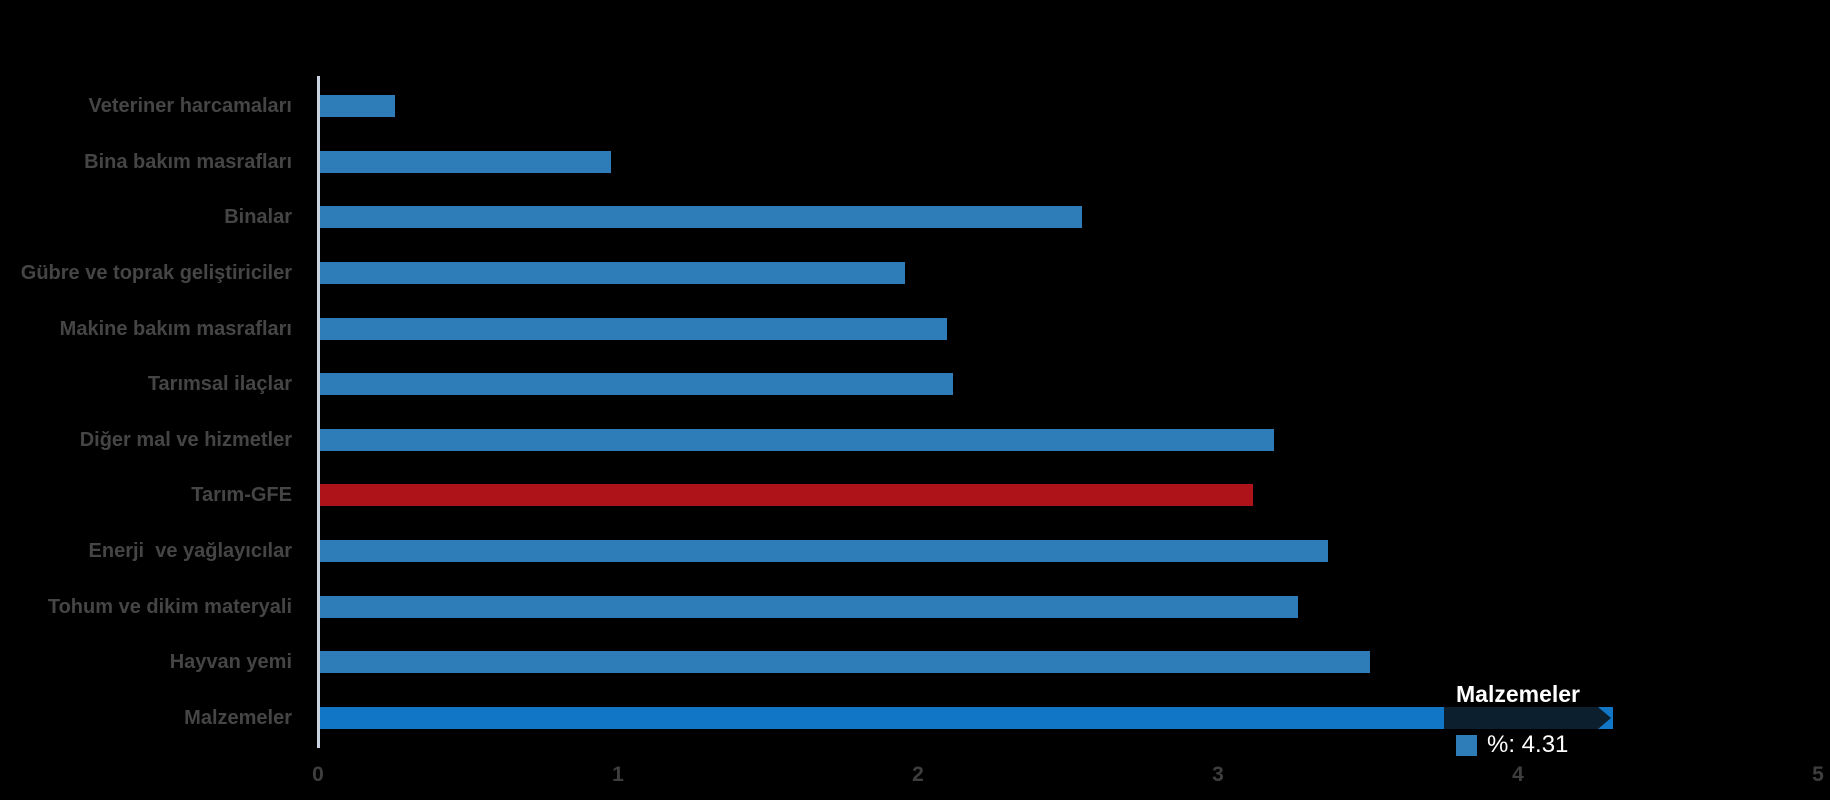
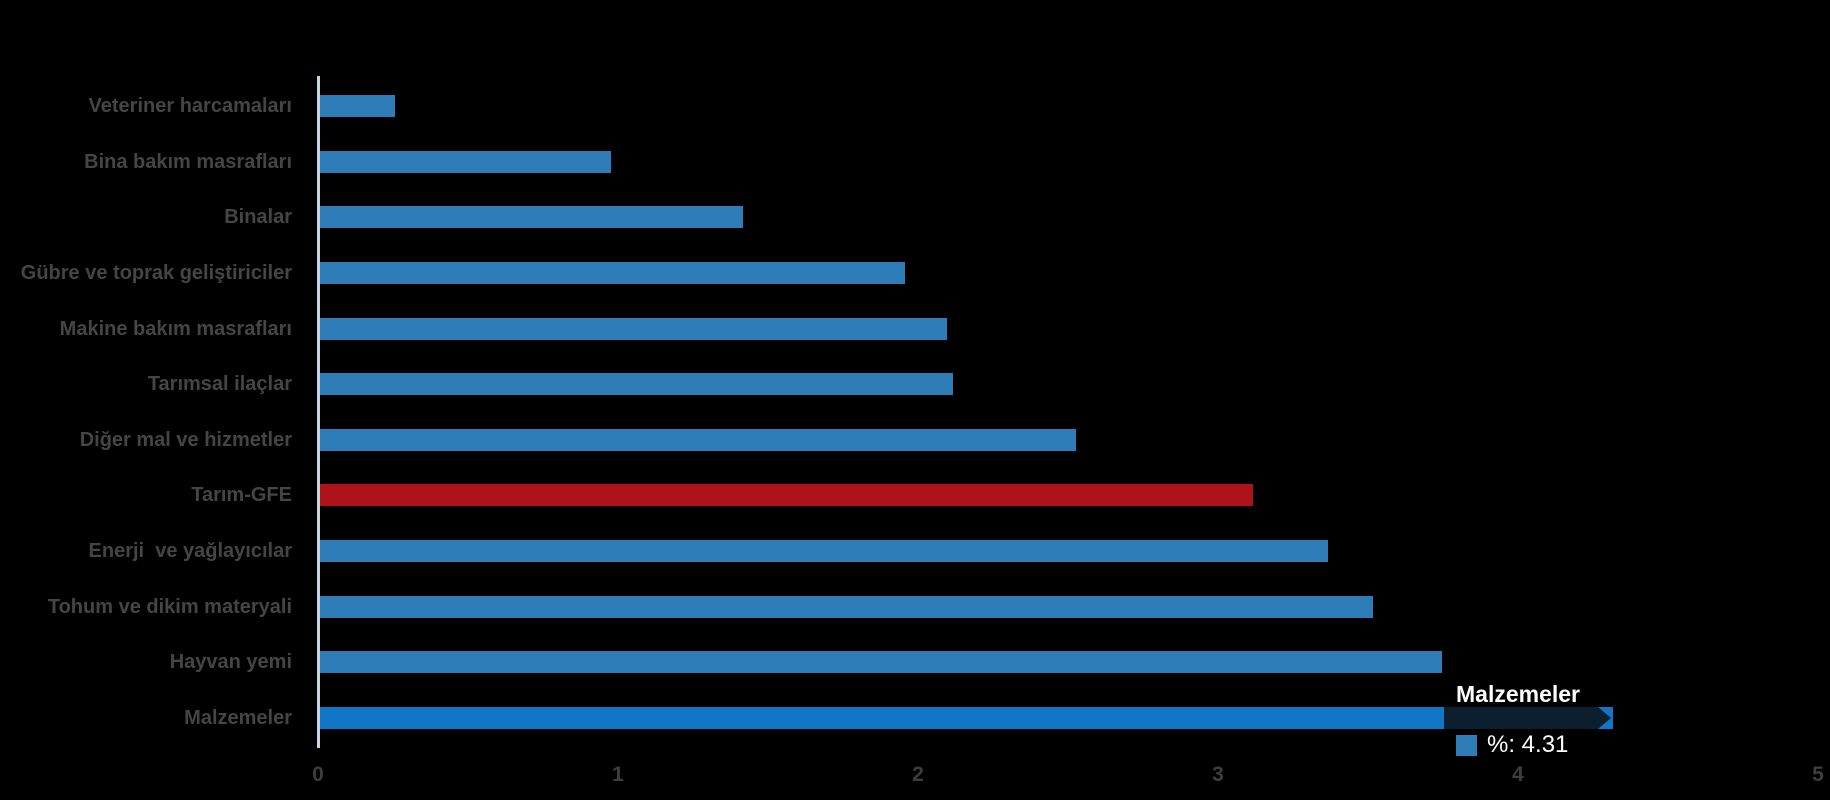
Binalar: 2.54 -> 1.41
Diğer mal ve hizmetler: 3.18 -> 2.52
Tohum ve dikim materyali: 3.26 -> 3.51
Hayvan yemi: 3.50 -> 3.74
